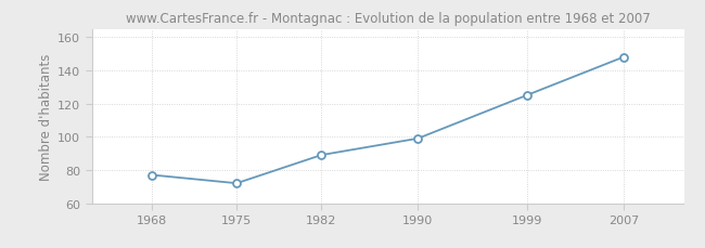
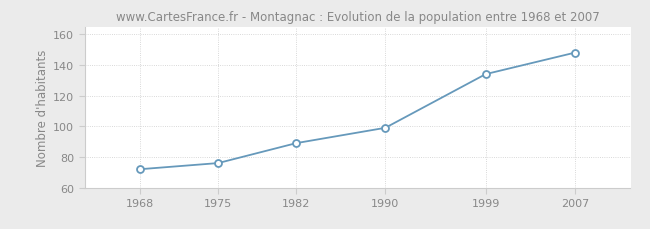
1968: 77 -> 72
1975: 72 -> 76
1999: 125 -> 134
